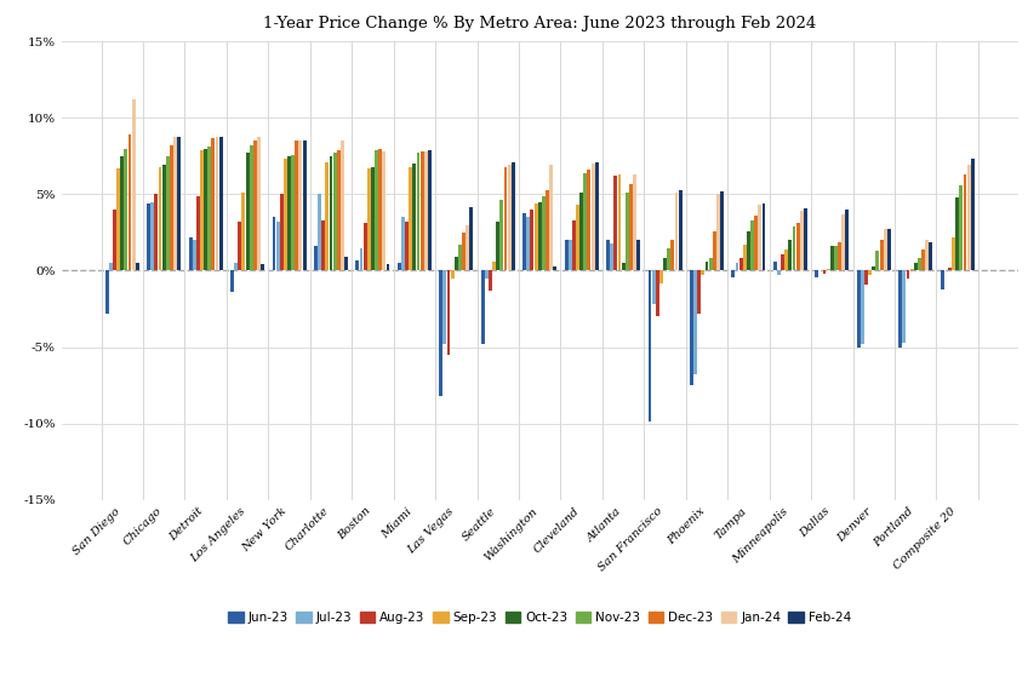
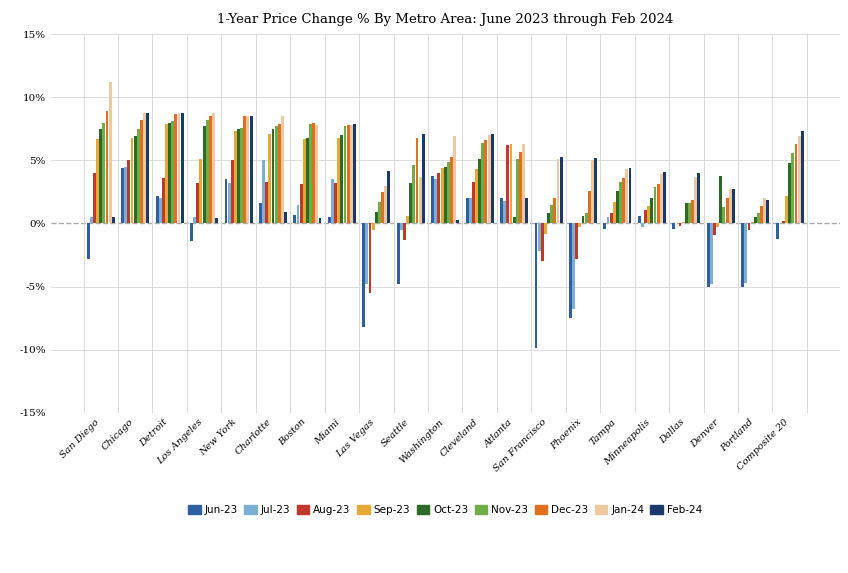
Aug-23/Detroit: 4.9% -> 3.6%
Jan-24/Seattle: 6.9% -> 3.7%
Oct-23/Denver: 0.3% -> 3.8%
